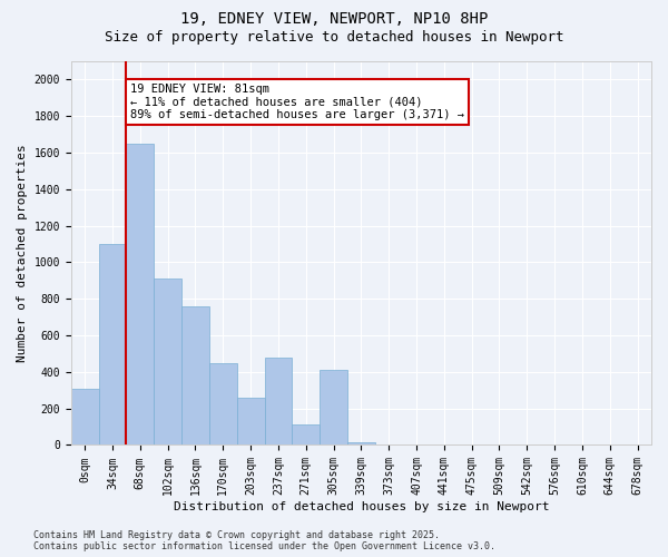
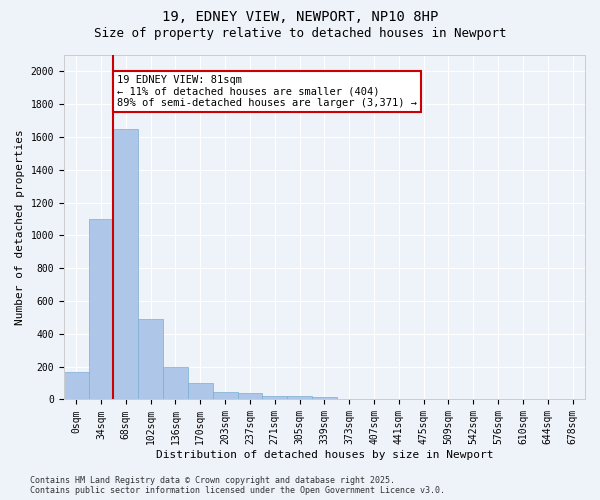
0sqm: 310 -> 170
102sqm: 910 -> 490
136sqm: 760 -> 200
170sqm: 450 -> 100
203sqm: 260 -> 40
237sqm: 480 -> 40
271sqm: 110 -> 20
305sqm: 410 -> 20
